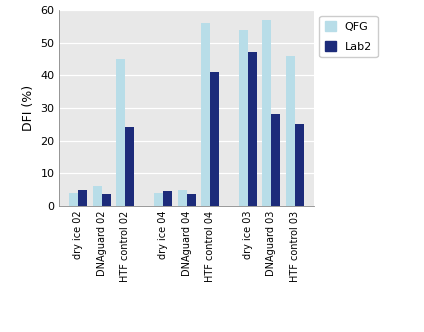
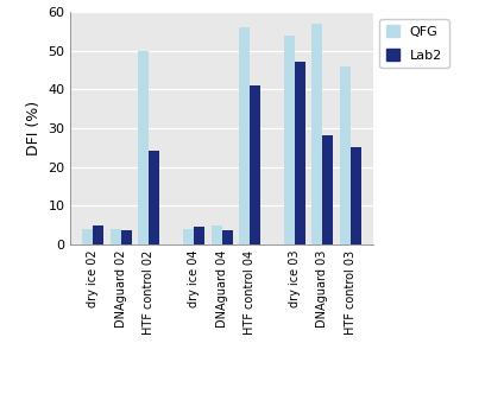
QFG/DNAguard 02: 6 -> 4
QFG/HTF control 02: 45 -> 50
